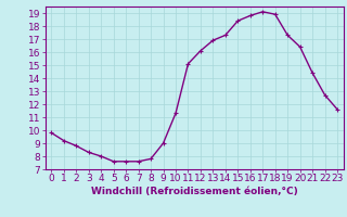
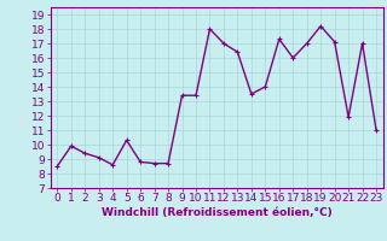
0: 9.8 -> 8.5
1: 9.2 -> 9.9
2: 8.8 -> 9.4
3: 8.3 -> 9.1
4: 8.0 -> 8.6
5: 7.6 -> 10.3
6: 7.6 -> 8.8
7: 7.6 -> 8.7
8: 7.8 -> 8.7
9: 9.0 -> 13.4
10: 11.3 -> 13.4
11: 15.1 -> 18.0
12: 16.1 -> 17.0
13: 16.9 -> 16.4
14: 17.3 -> 13.5
15: 18.4 -> 14.0
16: 18.8 -> 17.3
17: 19.1 -> 16.0
18: 18.9 -> 17.0
19: 17.3 -> 18.2
20: 16.4 -> 17.1
21: 14.4 -> 11.9
22: 12.7 -> 17.0
23: 11.6 -> 11.0
